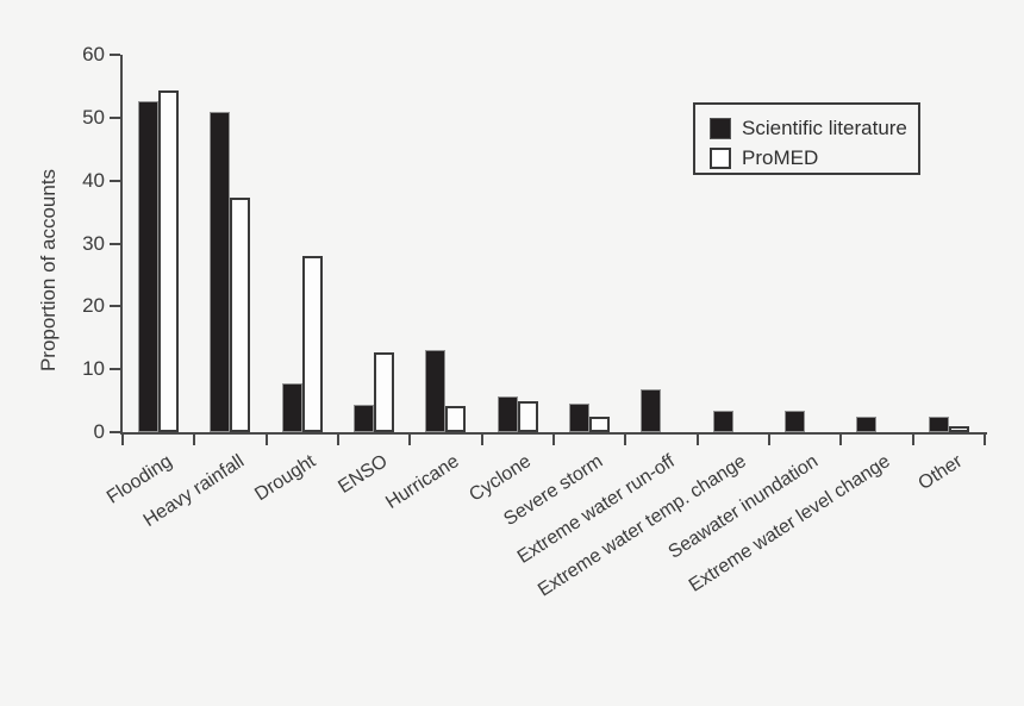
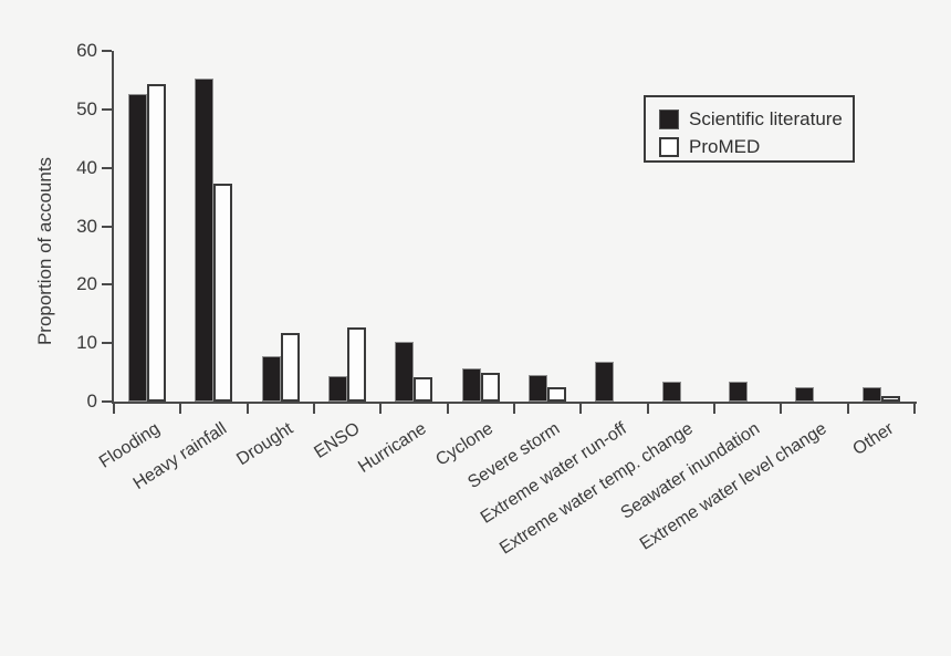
Scientific literature/Heavy rainfall: 51 -> 55
ProMED/Drought: 28 -> 12
Scientific literature/Hurricane: 13 -> 10
